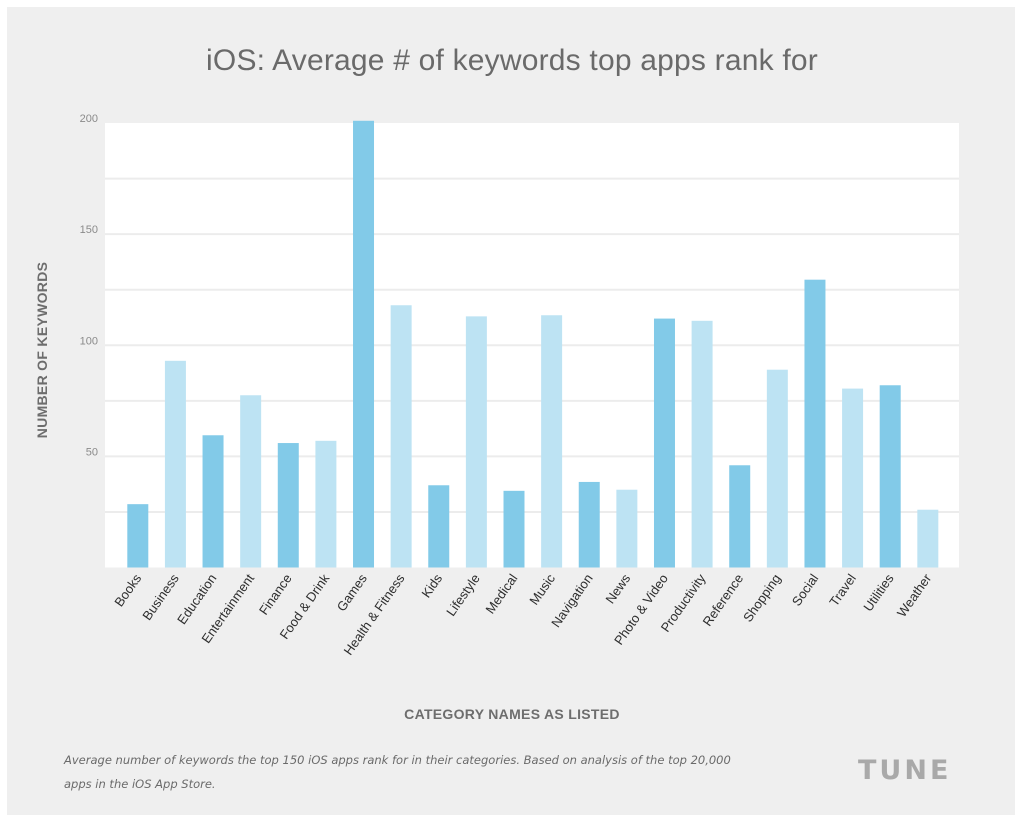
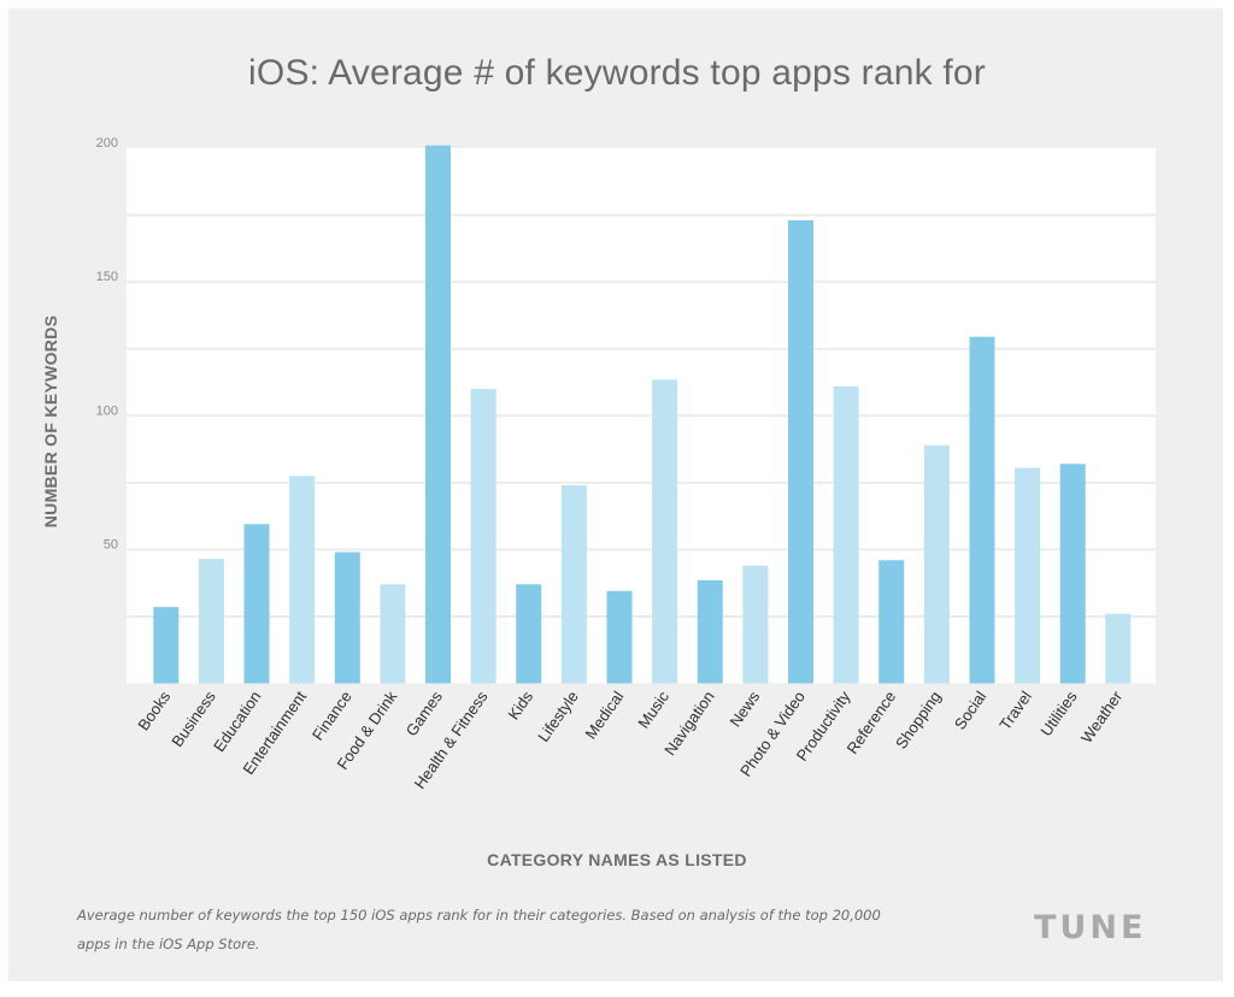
Business: 93 -> 46
Finance: 56 -> 49
Food & Drink: 57 -> 37
Health & Fitness: 118 -> 110
Lifestyle: 113 -> 74
News: 35 -> 44
Photo & Video: 112 -> 173
